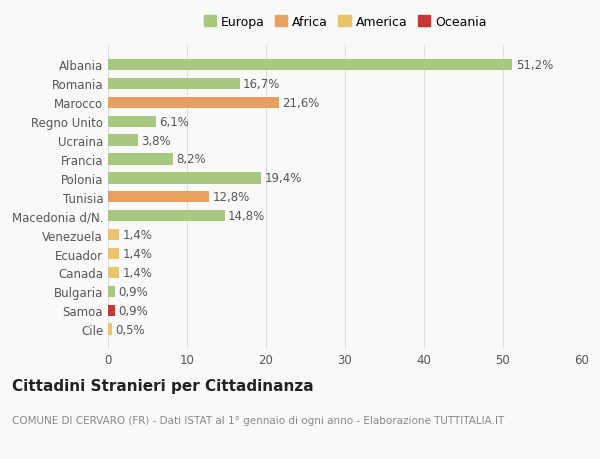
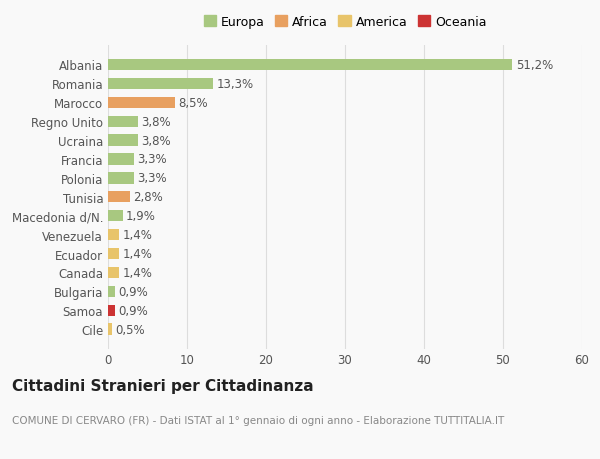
Romania: 16,7% -> 13,3%
Marocco: 21,6% -> 8,5%
Regno Unito: 6,1% -> 3,8%
Francia: 8,2% -> 3,3%
Polonia: 19,4% -> 3,3%
Tunisia: 12,8% -> 2,8%
Macedonia d/N.: 14,8% -> 1,9%
